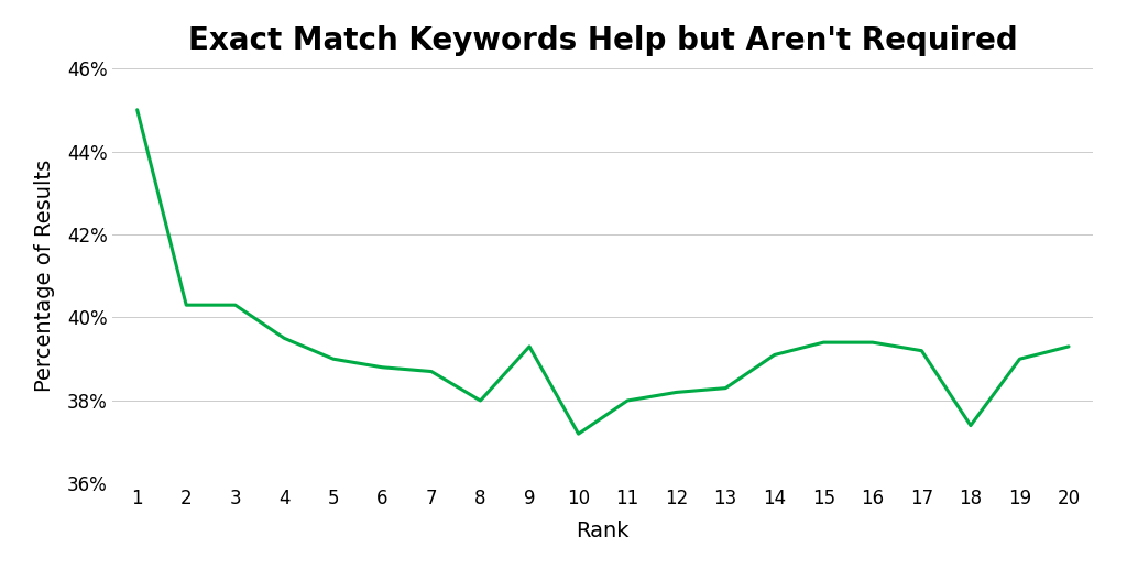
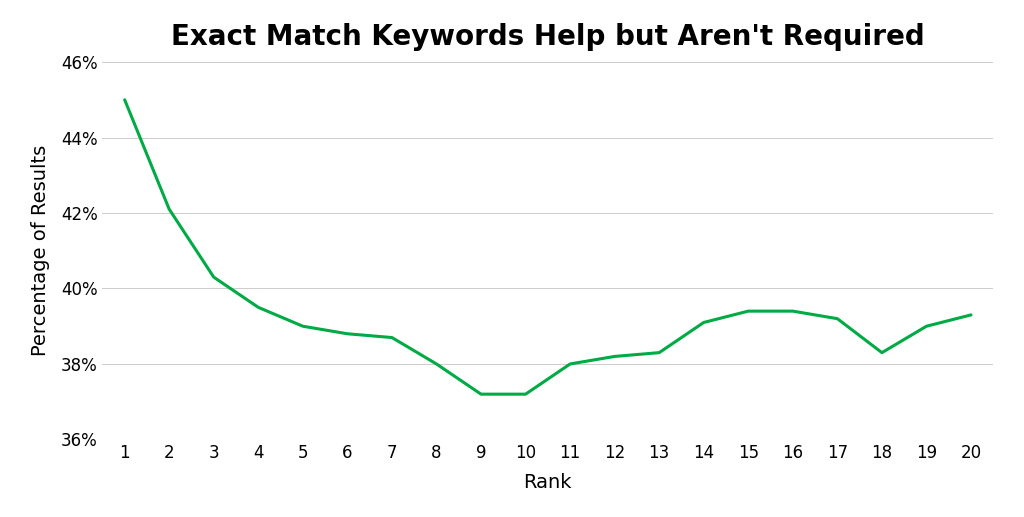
2: 40.3% -> 42.1%
9: 39.3% -> 37.2%
18: 37.4% -> 38.3%
